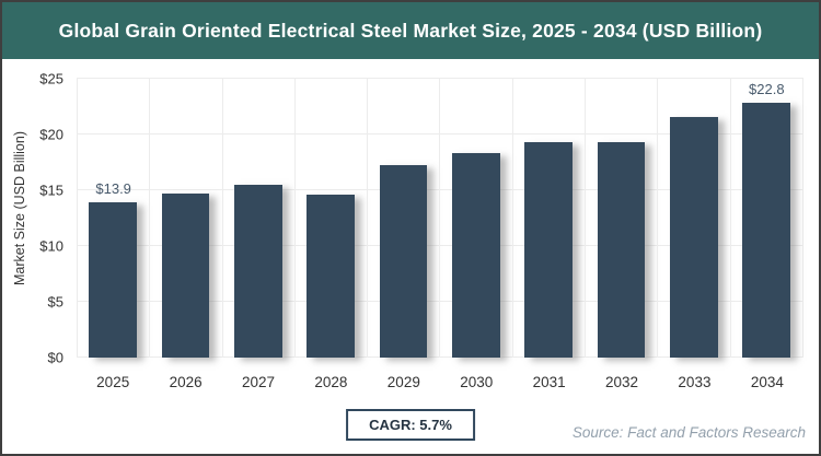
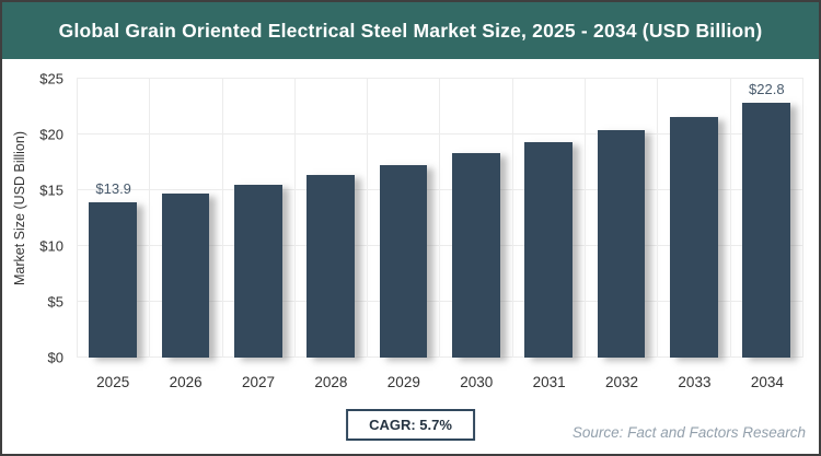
2028: $14.6 -> $16.4
2032: $19.3 -> $20.4
